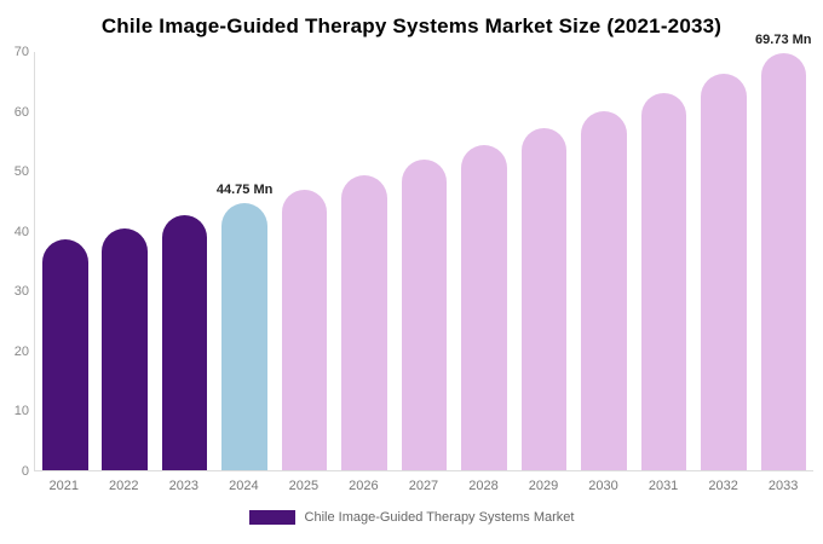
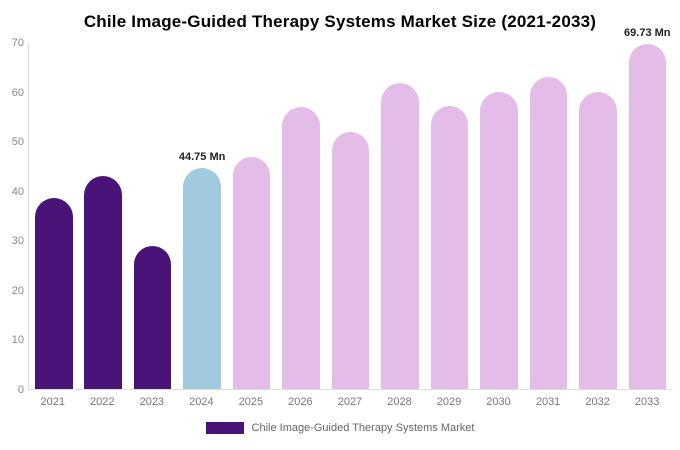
2022: 40 -> 43
2023: 43 -> 29
2026: 49 -> 57
2028: 54 -> 62
2032: 66 -> 60
